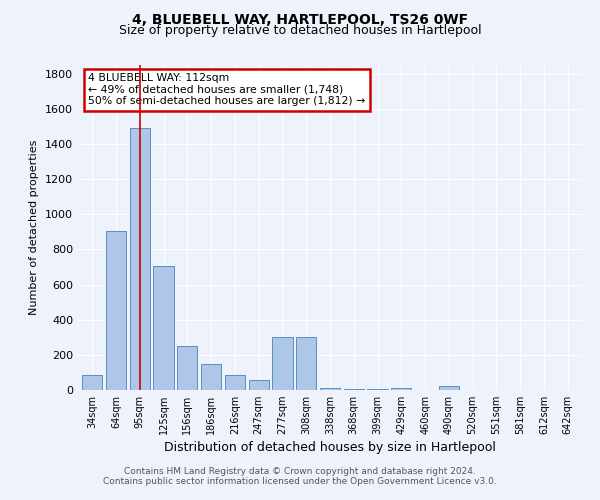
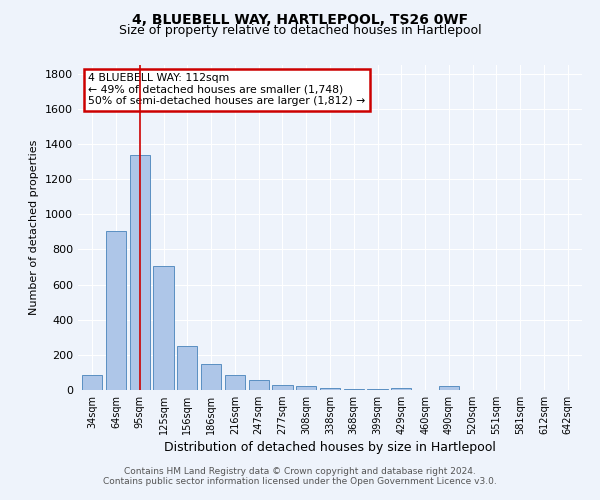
95sqm: 1490 -> 1340
277sqm: 300 -> 30
308sqm: 300 -> 20
